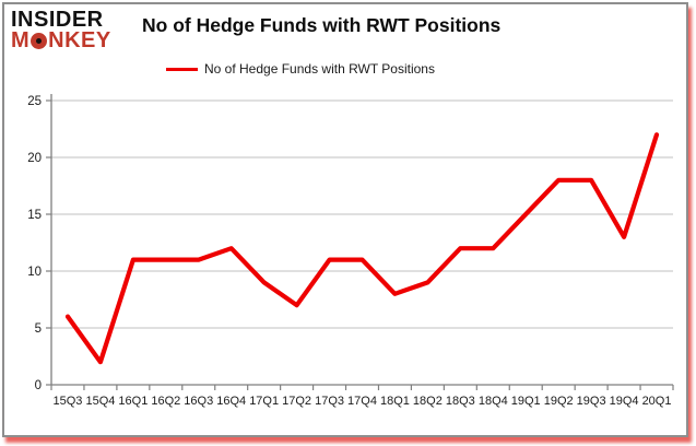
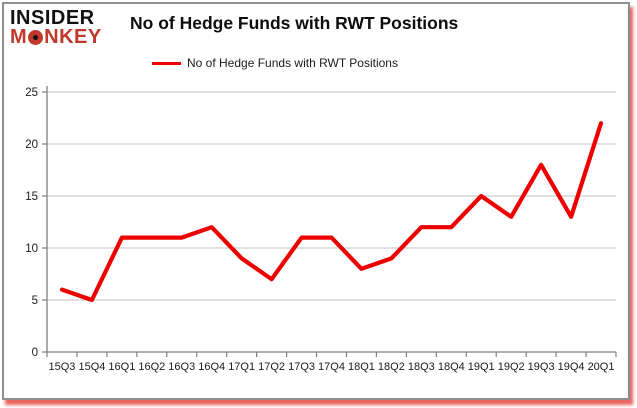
15Q4: 2 -> 5
19Q2: 18 -> 13
